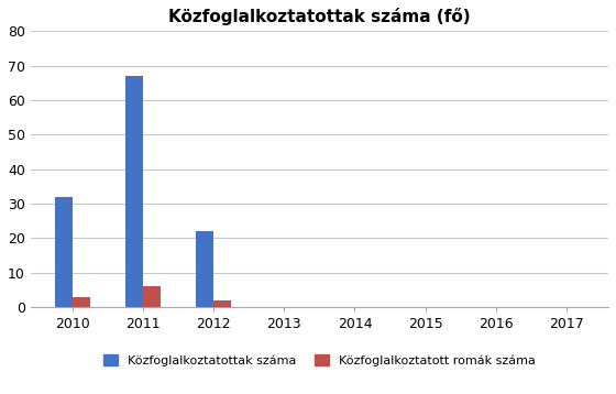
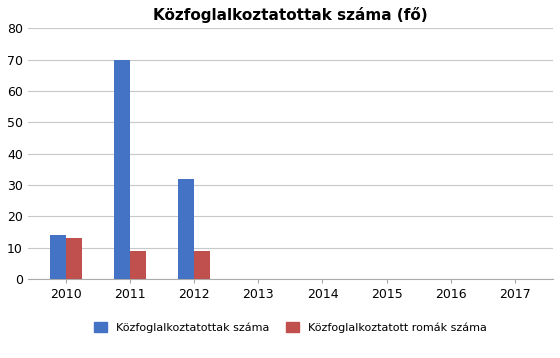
Közfoglalkoztatottak száma/2010: 32 -> 14
Közfoglalkoztatott romák száma/2010: 3 -> 13
Közfoglalkoztatottak száma/2011: 67 -> 70
Közfoglalkoztatott romák száma/2011: 6 -> 9
Közfoglalkoztatottak száma/2012: 22 -> 32
Közfoglalkoztatott romák száma/2012: 2 -> 9
